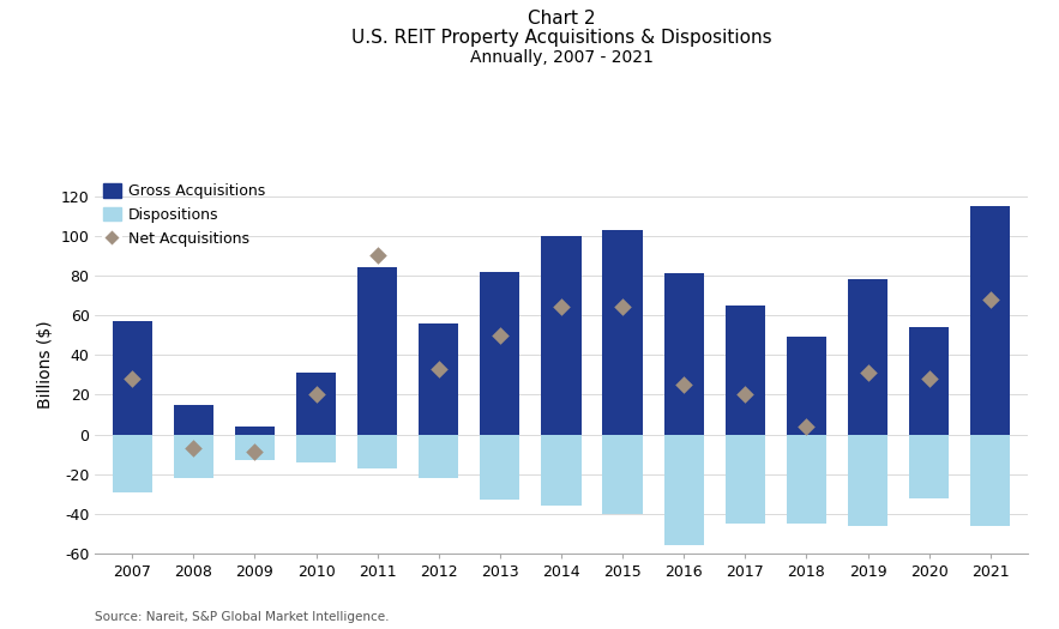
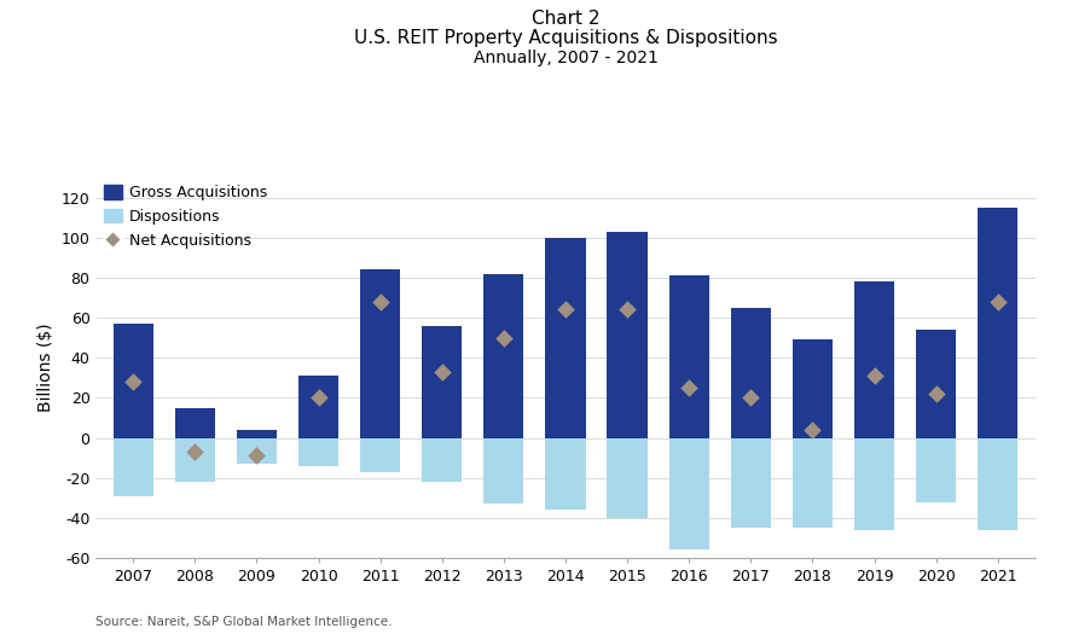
Net Acquisitions/2011: 90 -> 68
Net Acquisitions/2020: 28 -> 22
